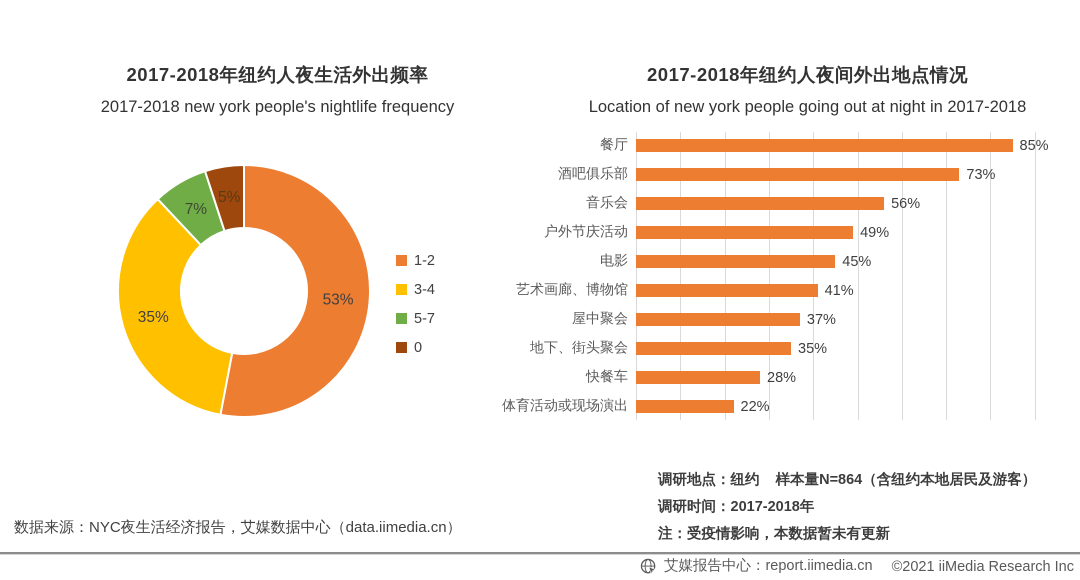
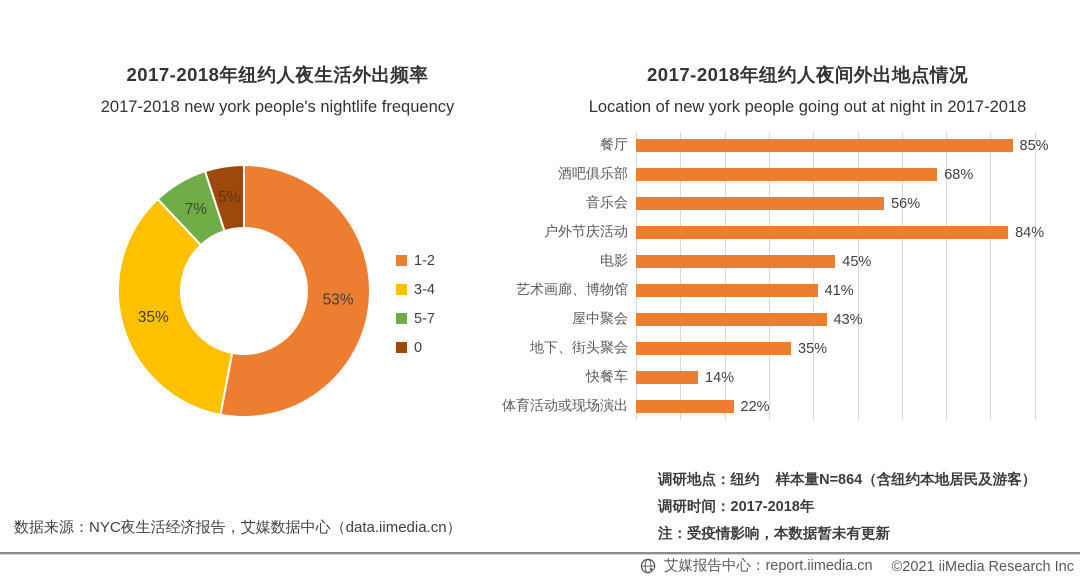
2017-2018年纽约人夜间外出地点情况/酒吧俱乐部: 73% -> 68%
2017-2018年纽约人夜间外出地点情况/户外节庆活动: 49% -> 84%
2017-2018年纽约人夜间外出地点情况/屋中聚会: 37% -> 43%
2017-2018年纽约人夜间外出地点情况/快餐车: 28% -> 14%
